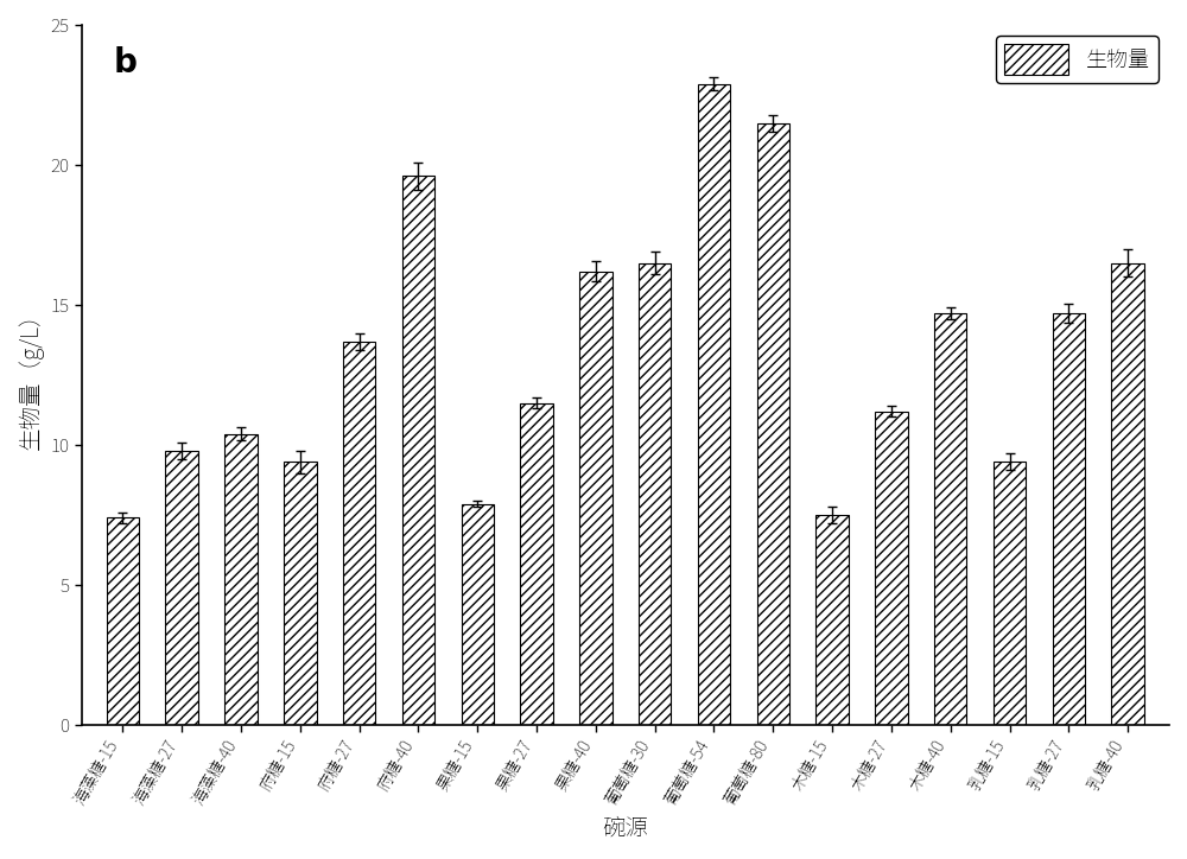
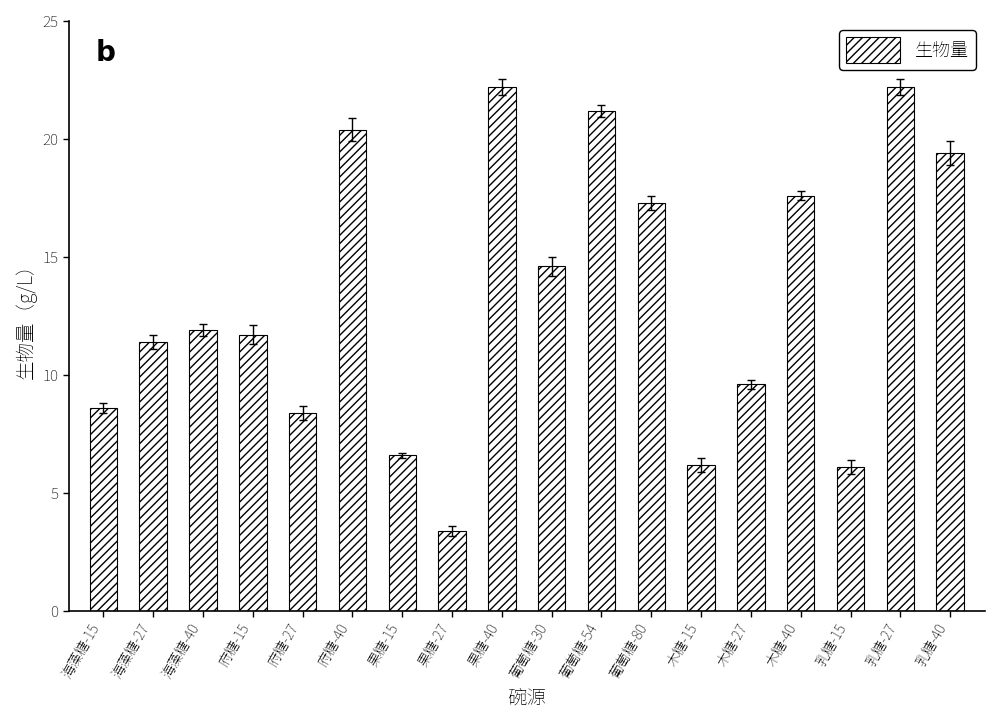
海藻糖-15: 7.4 -> 8.6
海藻糖-27: 9.8 -> 11.4
海藻糖-40: 10.4 -> 11.9
府糖-15: 9.4 -> 11.7
府糖-27: 13.7 -> 8.4
府糖-40: 19.6 -> 20.4
果糖-15: 7.9 -> 6.6
果糖-27: 11.5 -> 3.4
果糖-40: 16.2 -> 22.2
葡萄糖-30: 16.5 -> 14.6
葡萄糖-54: 22.9 -> 21.2
葡萄糖-80: 21.5 -> 17.3
木糖-15: 7.5 -> 6.2
木糖-27: 11.2 -> 9.6
木糖-40: 14.7 -> 17.6
乳糖-15: 9.4 -> 6.1
乳糖-27: 14.7 -> 22.2
乳糖-40: 16.5 -> 19.4
